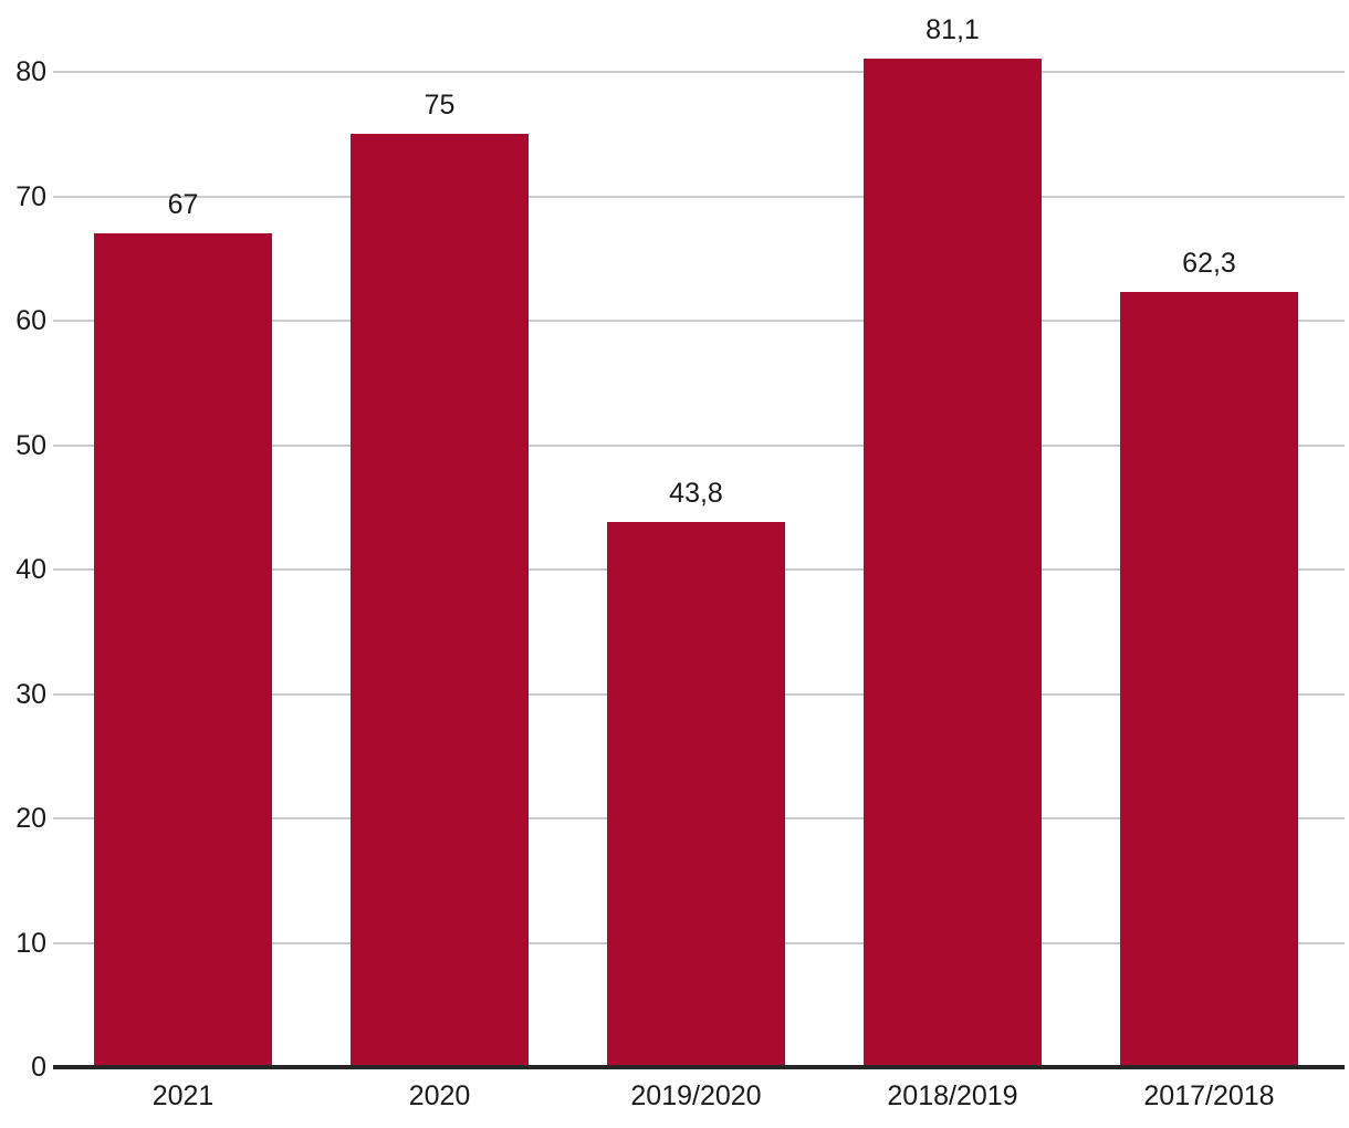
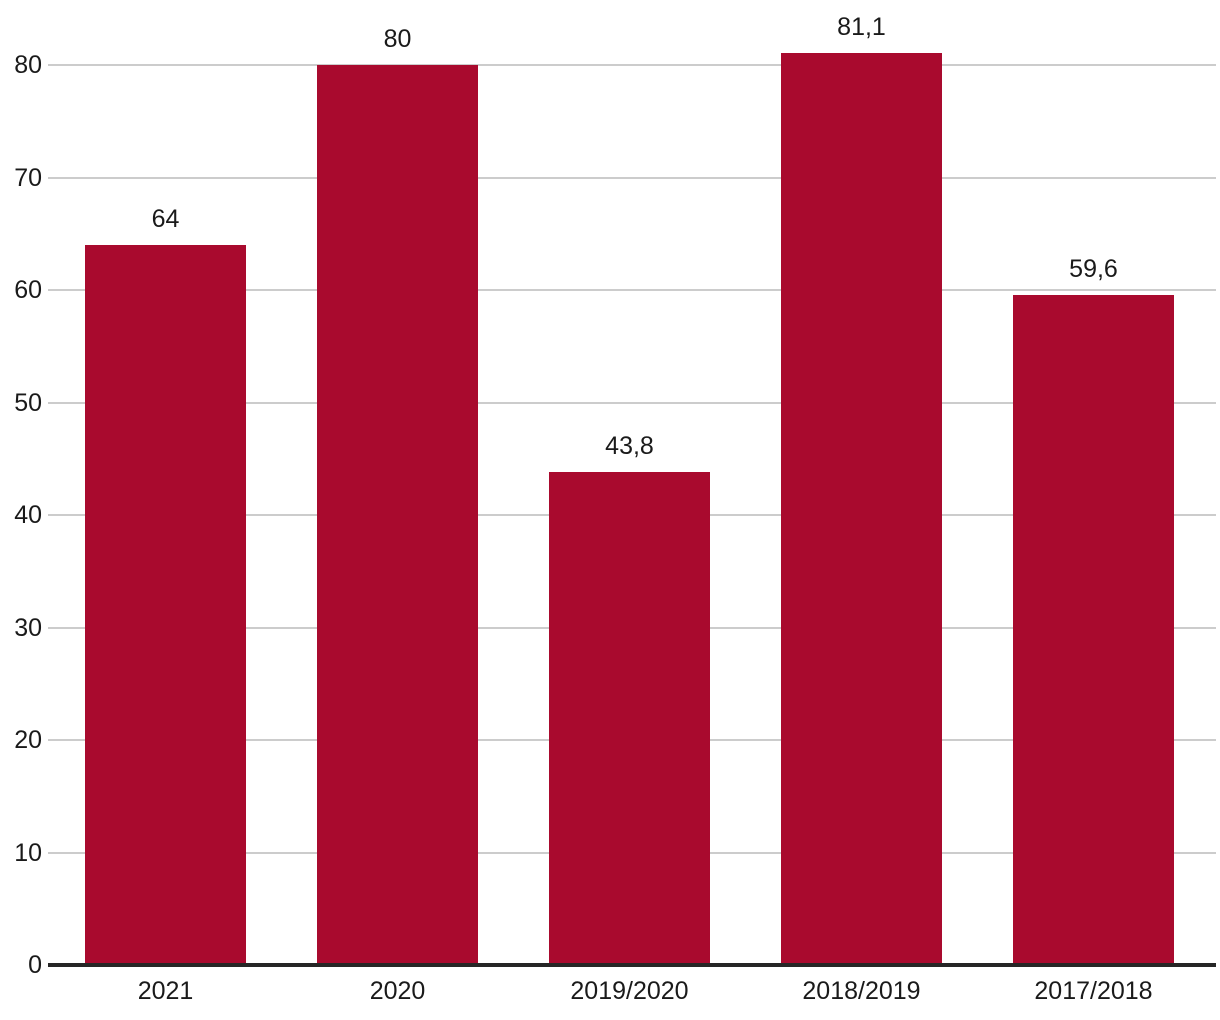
2021: 67 -> 64
2020: 75 -> 80
2017/2018: 62,3 -> 59,6
